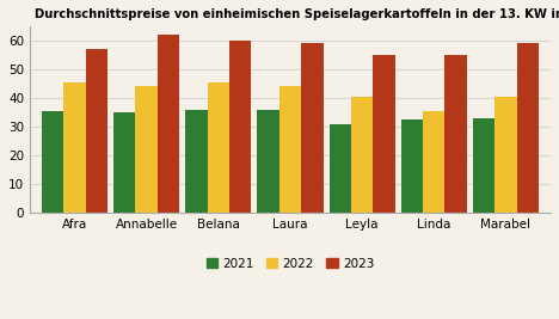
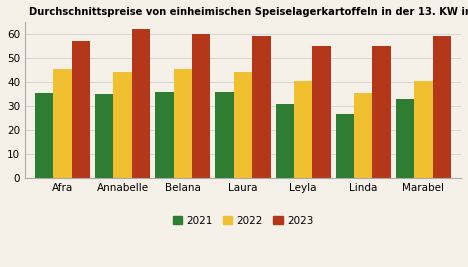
2021/Linda: 32.5 -> 26.5
